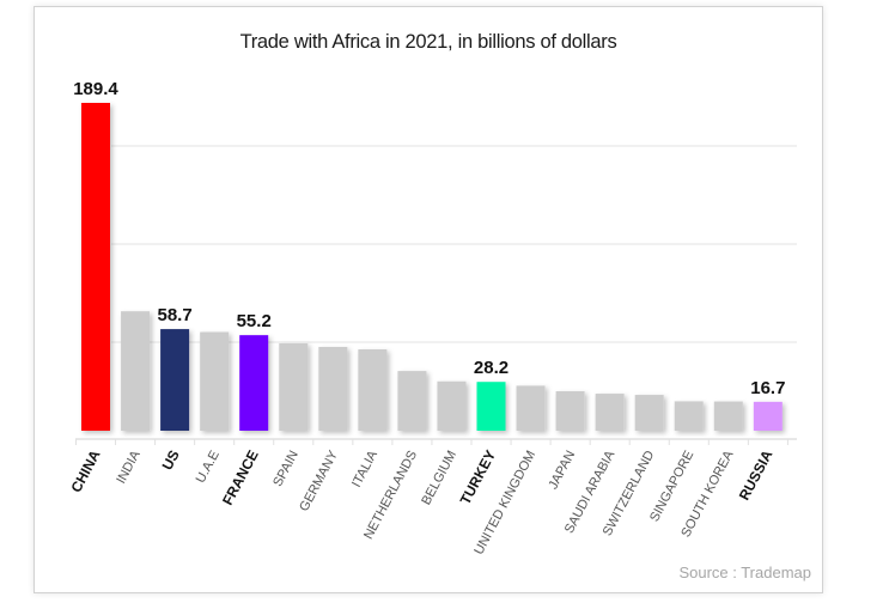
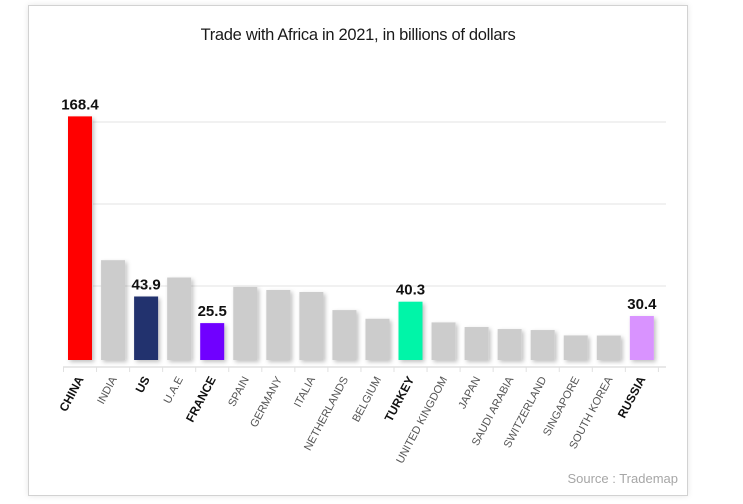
CHINA: 189.4 -> 168.4
US: 58.7 -> 43.9
FRANCE: 55.2 -> 25.5
TURKEY: 28.2 -> 40.3
RUSSIA: 16.7 -> 30.4
